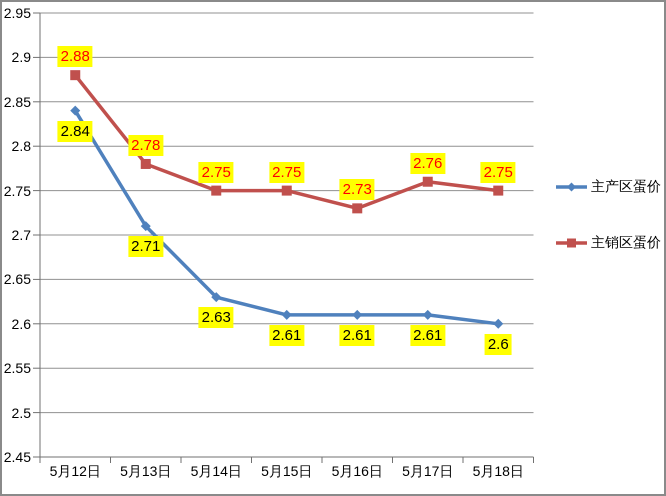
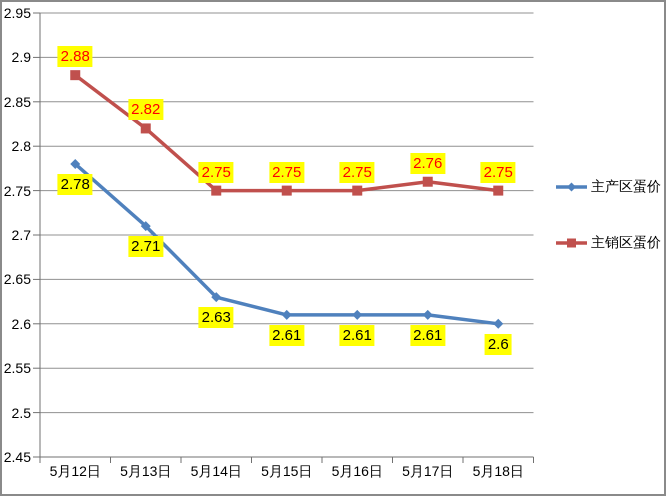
主产区蛋价/5月12日: 2.84 -> 2.78
主销区蛋价/5月13日: 2.78 -> 2.82
主销区蛋价/5月16日: 2.73 -> 2.75
